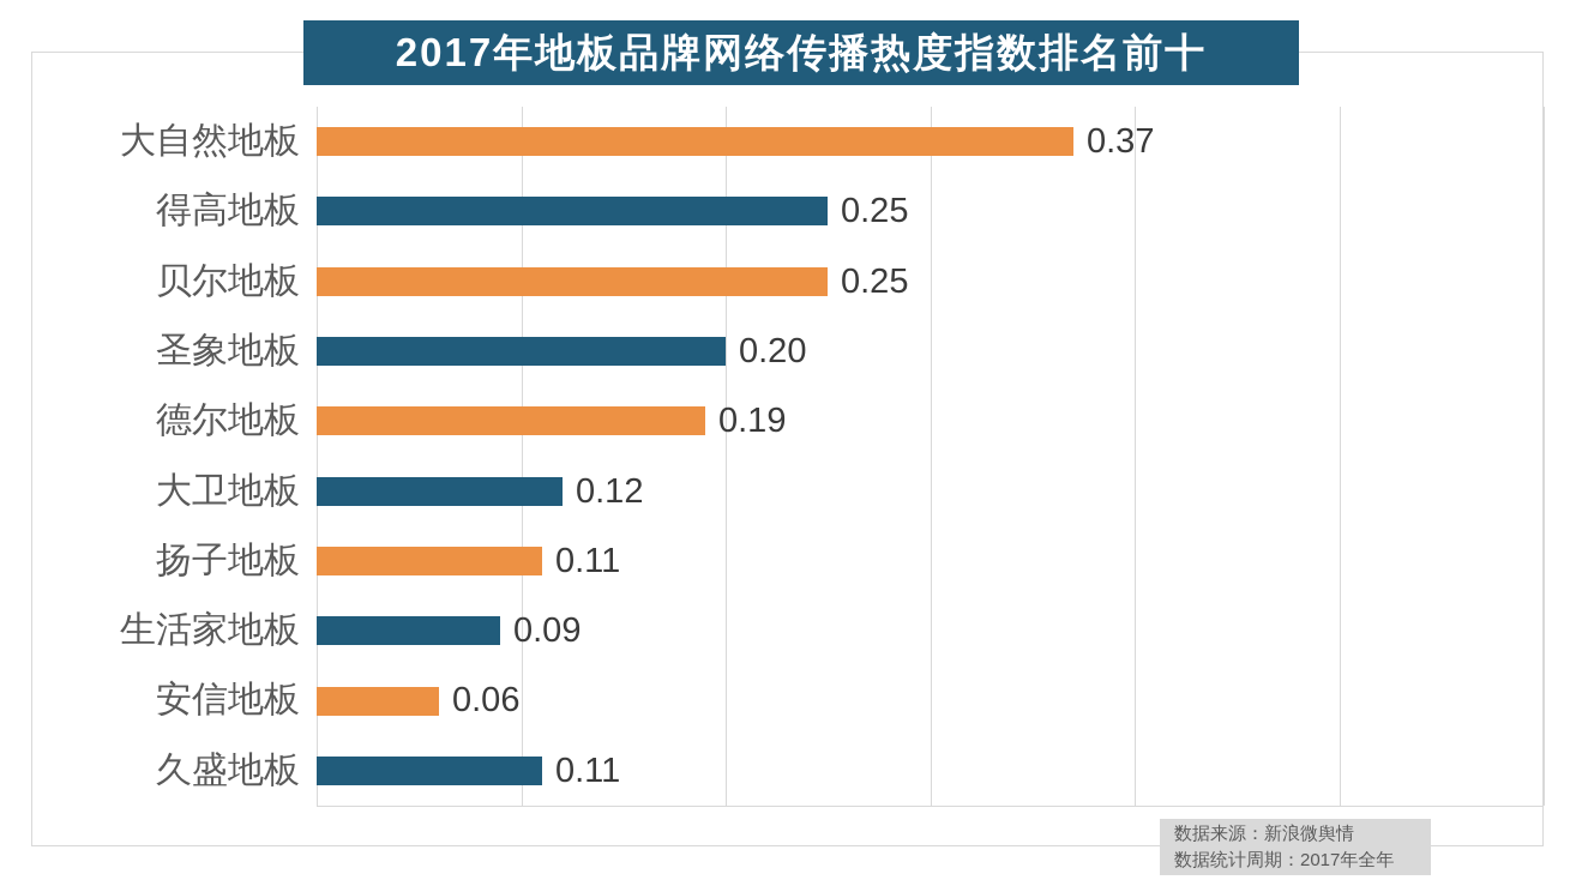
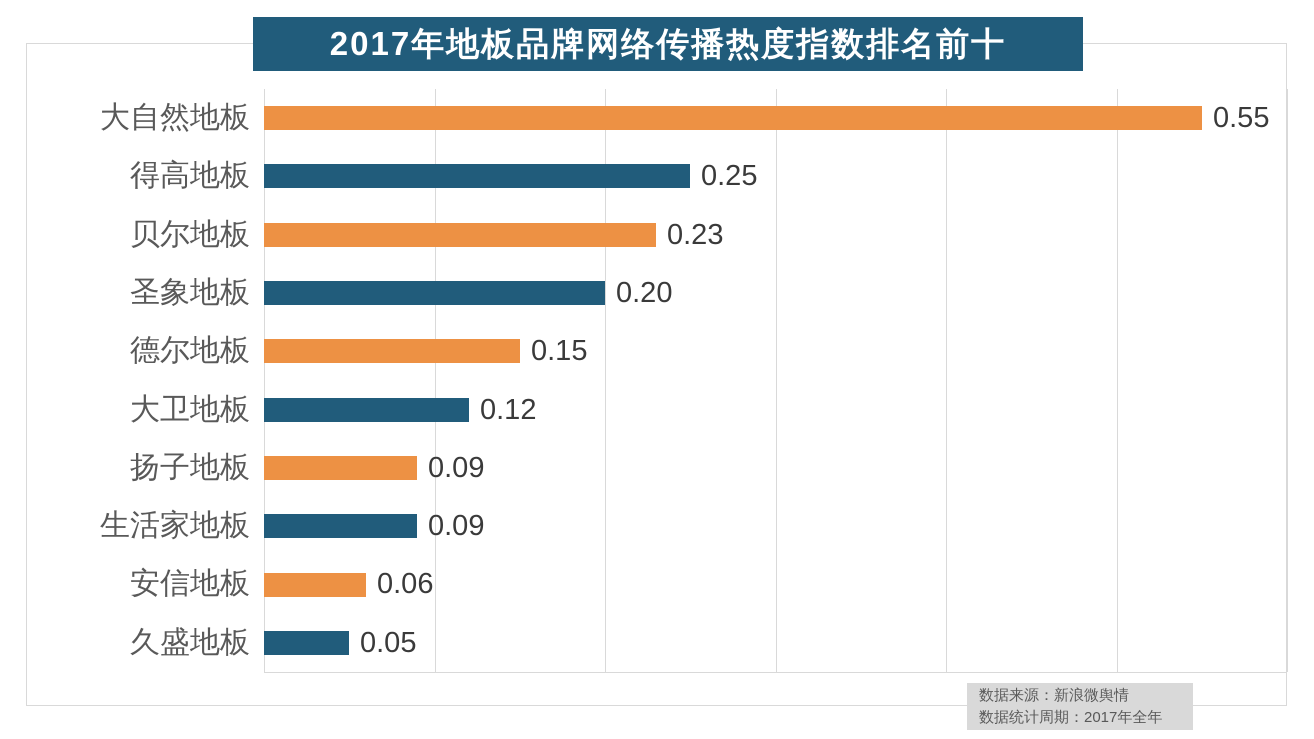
大自然地板: 0.37 -> 0.55
贝尔地板: 0.25 -> 0.23
德尔地板: 0.19 -> 0.15
扬子地板: 0.11 -> 0.09
久盛地板: 0.11 -> 0.05
